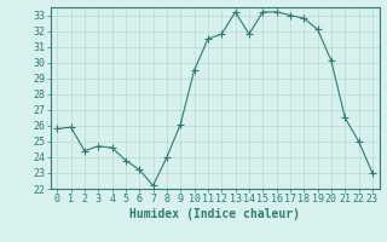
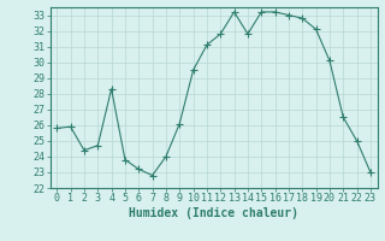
4: 24.6 -> 28.3
7: 22.2 -> 22.8
11: 31.5 -> 31.1
